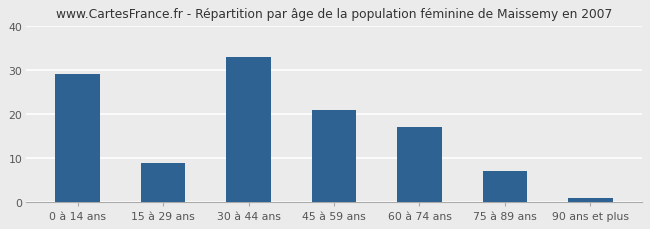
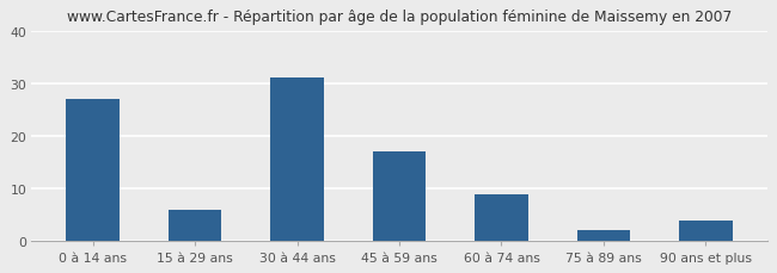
0 à 14 ans: 29 -> 27
15 à 29 ans: 9 -> 6
30 à 44 ans: 33 -> 31
45 à 59 ans: 21 -> 17
60 à 74 ans: 17 -> 9
75 à 89 ans: 7 -> 2
90 ans et plus: 1 -> 4
